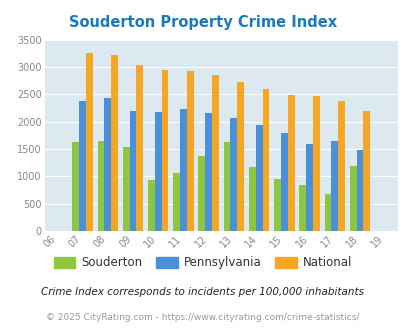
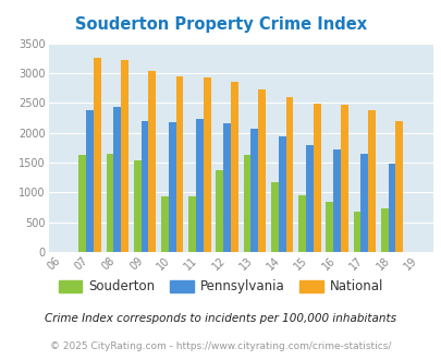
Souderton/11: 1060 -> 930
Pennsylvania/16: 1600 -> 1720
Souderton/18: 1180 -> 730
